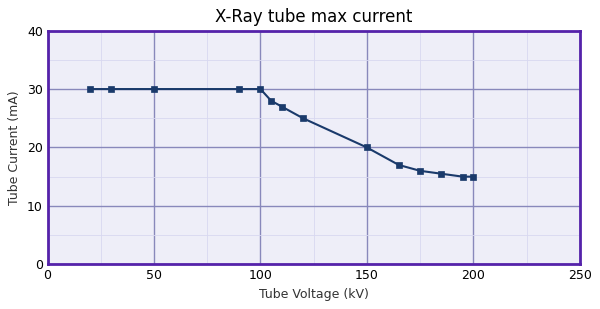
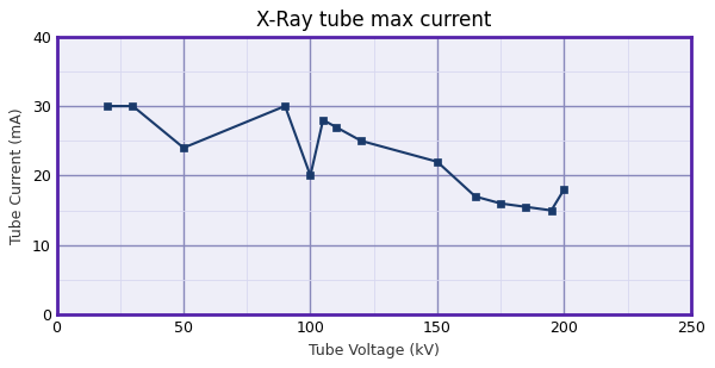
50: 30.0 -> 24.0
100: 30.0 -> 20.0
150: 20.0 -> 22.0
200: 15.0 -> 18.0
